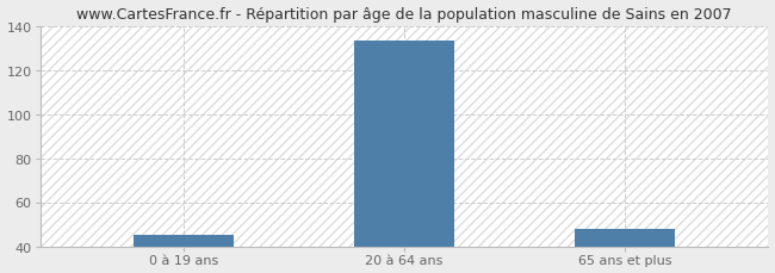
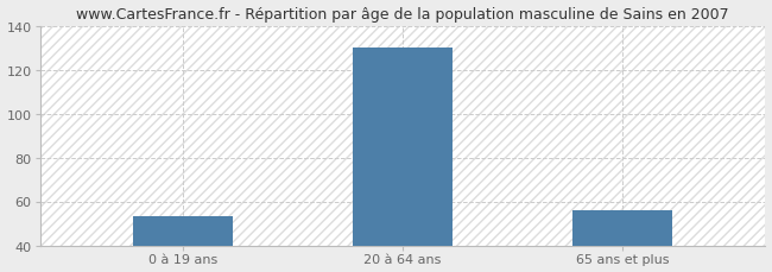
0 à 19 ans: 45 -> 53
20 à 64 ans: 133 -> 130
65 ans et plus: 48 -> 56
